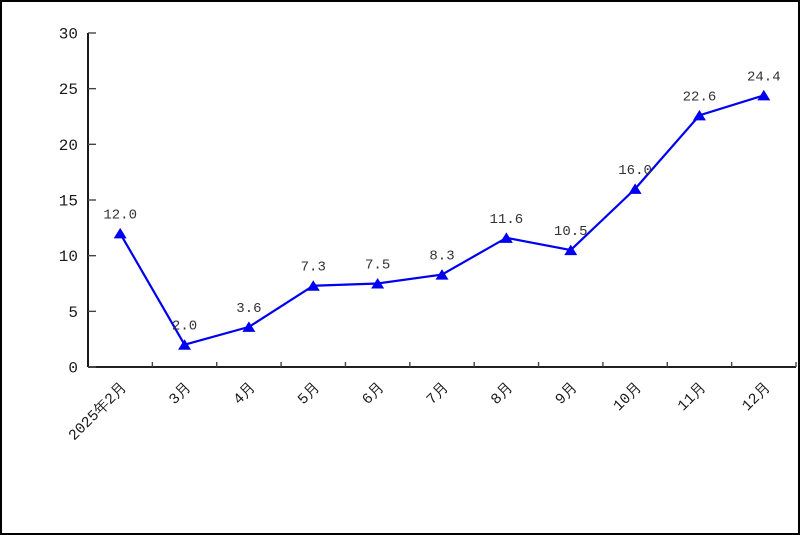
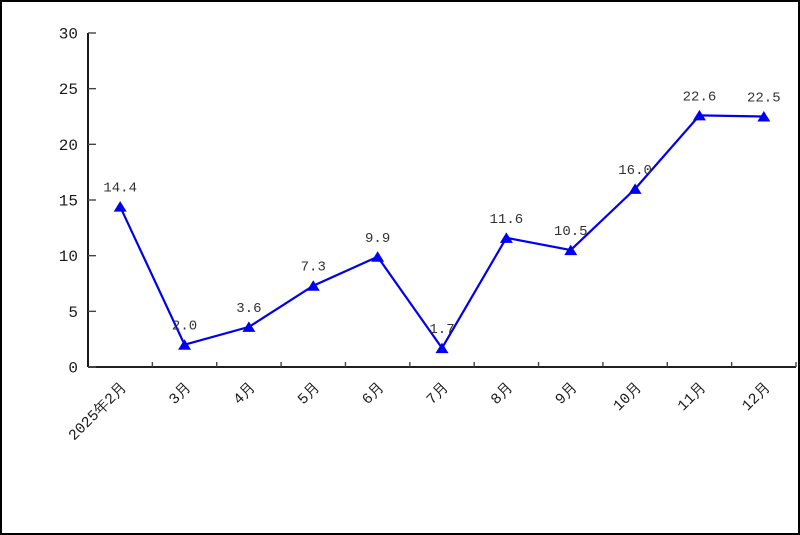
2025年2月: 12.0 -> 14.4
6月: 7.5 -> 9.9
7月: 8.3 -> 1.7
12月: 24.4 -> 22.5
